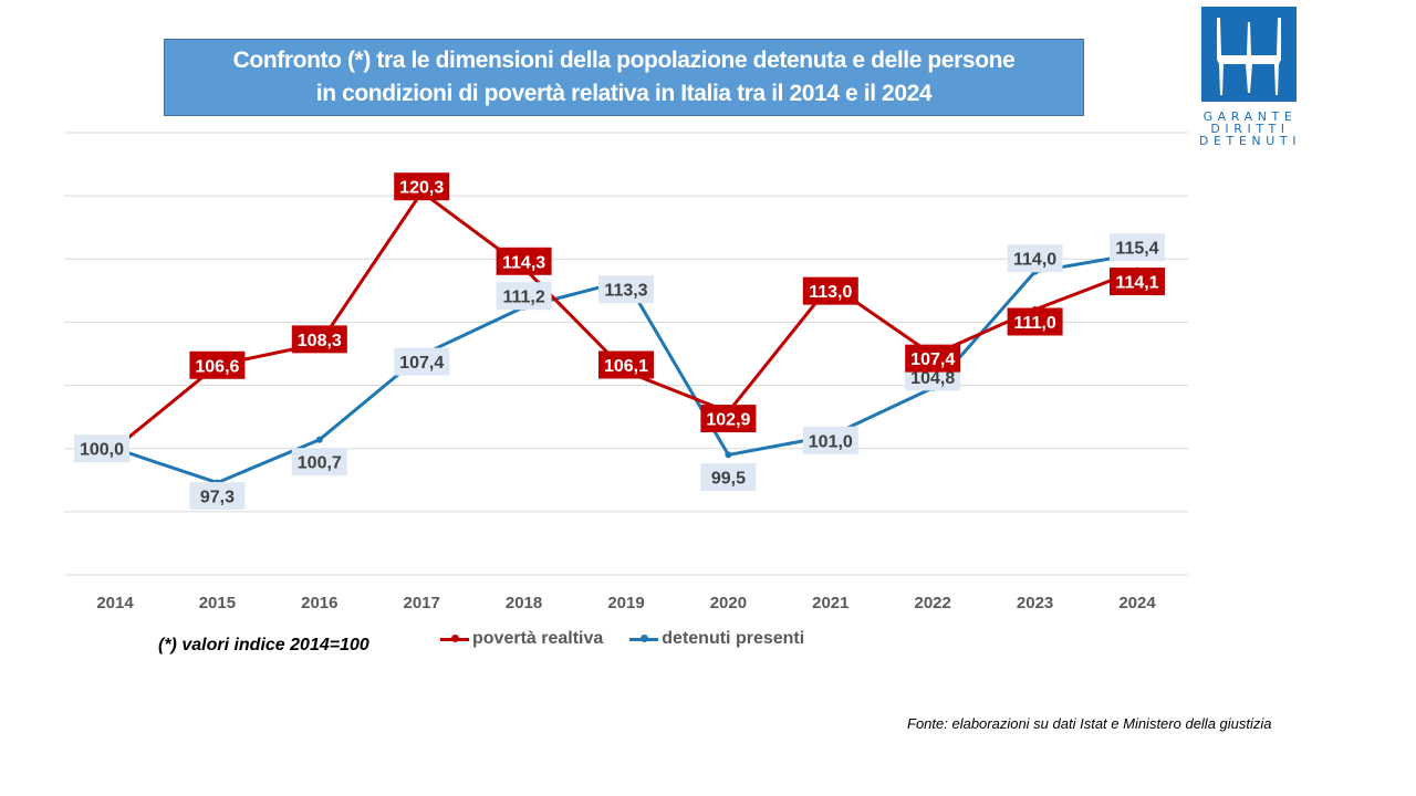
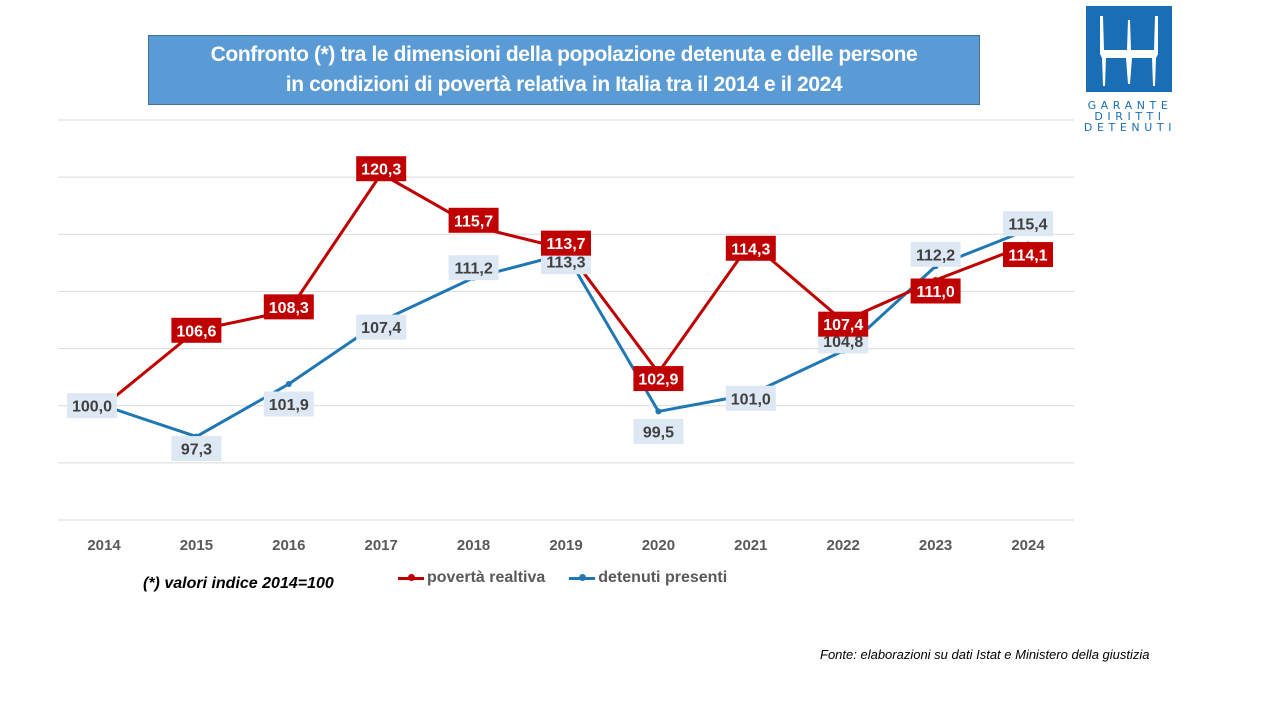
detenuti presenti/2016: 100,7 -> 101,9
povertà realtiva/2018: 114,3 -> 115,7
povertà realtiva/2019: 106,1 -> 113,7
povertà realtiva/2021: 113,0 -> 114,3
detenuti presenti/2023: 114,0 -> 112,2
